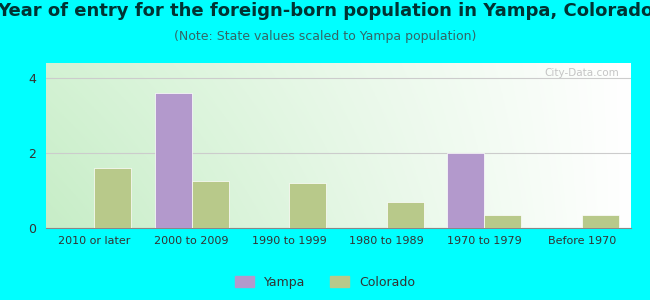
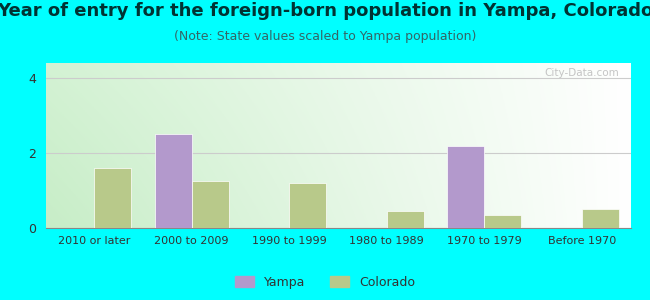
Yampa/2000 to 2009: 3.6 -> 2.5
Colorado/1980 to 1989: 0.70 -> 0.45
Yampa/1970 to 1979: 2.0 -> 2.2
Colorado/Before 1970: 0.35 -> 0.50
